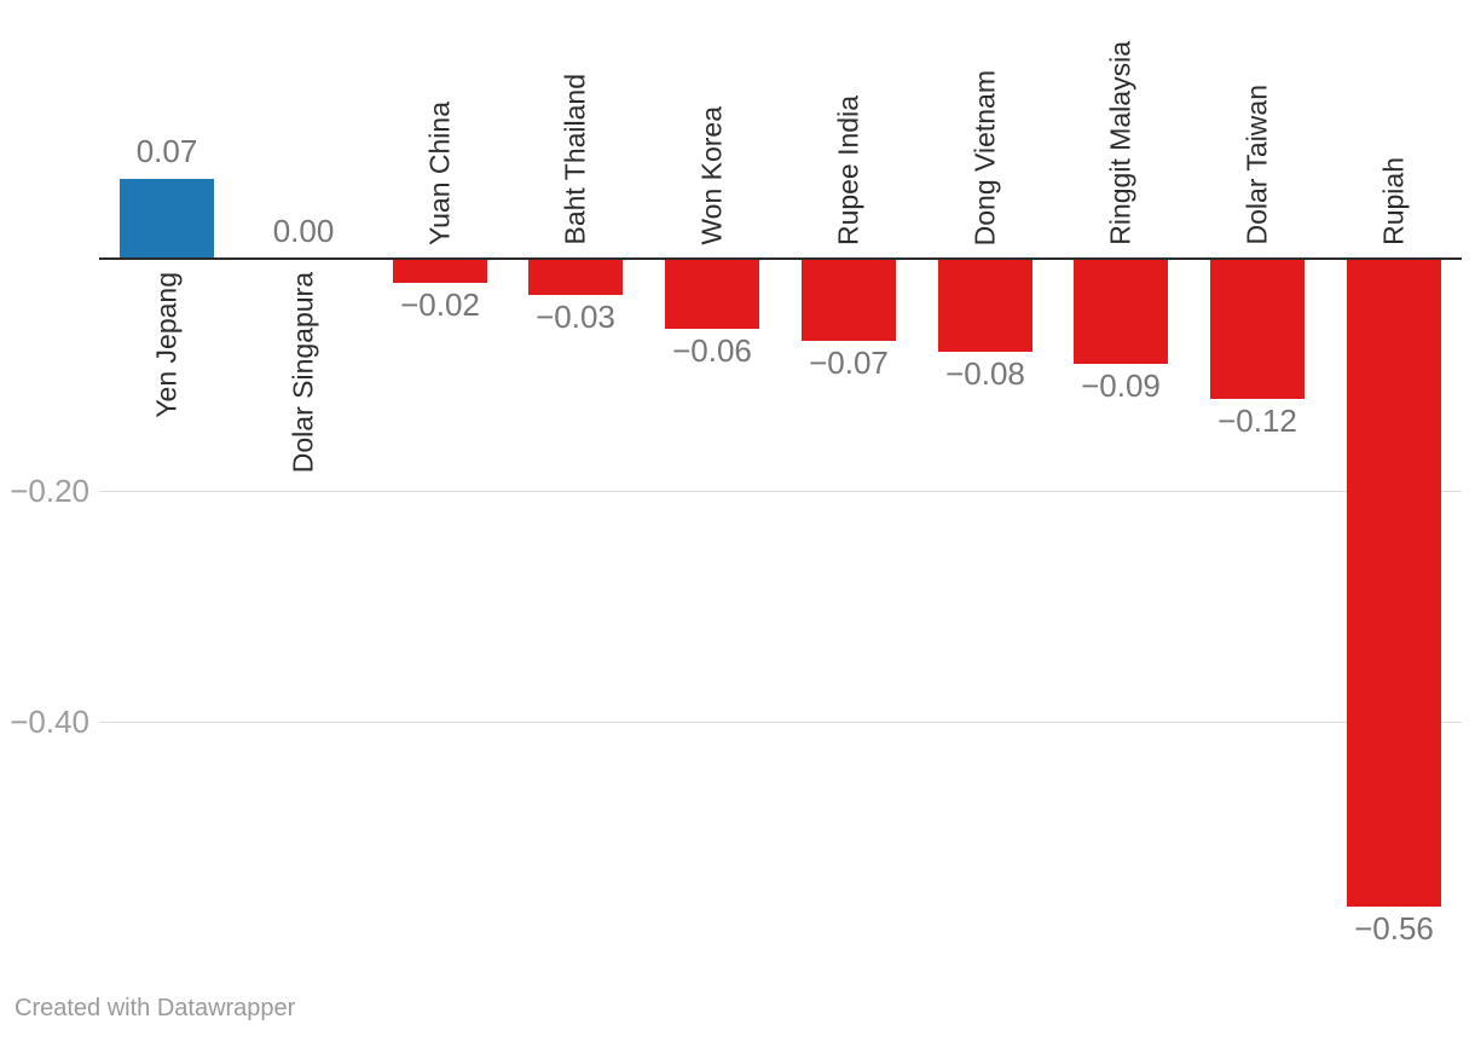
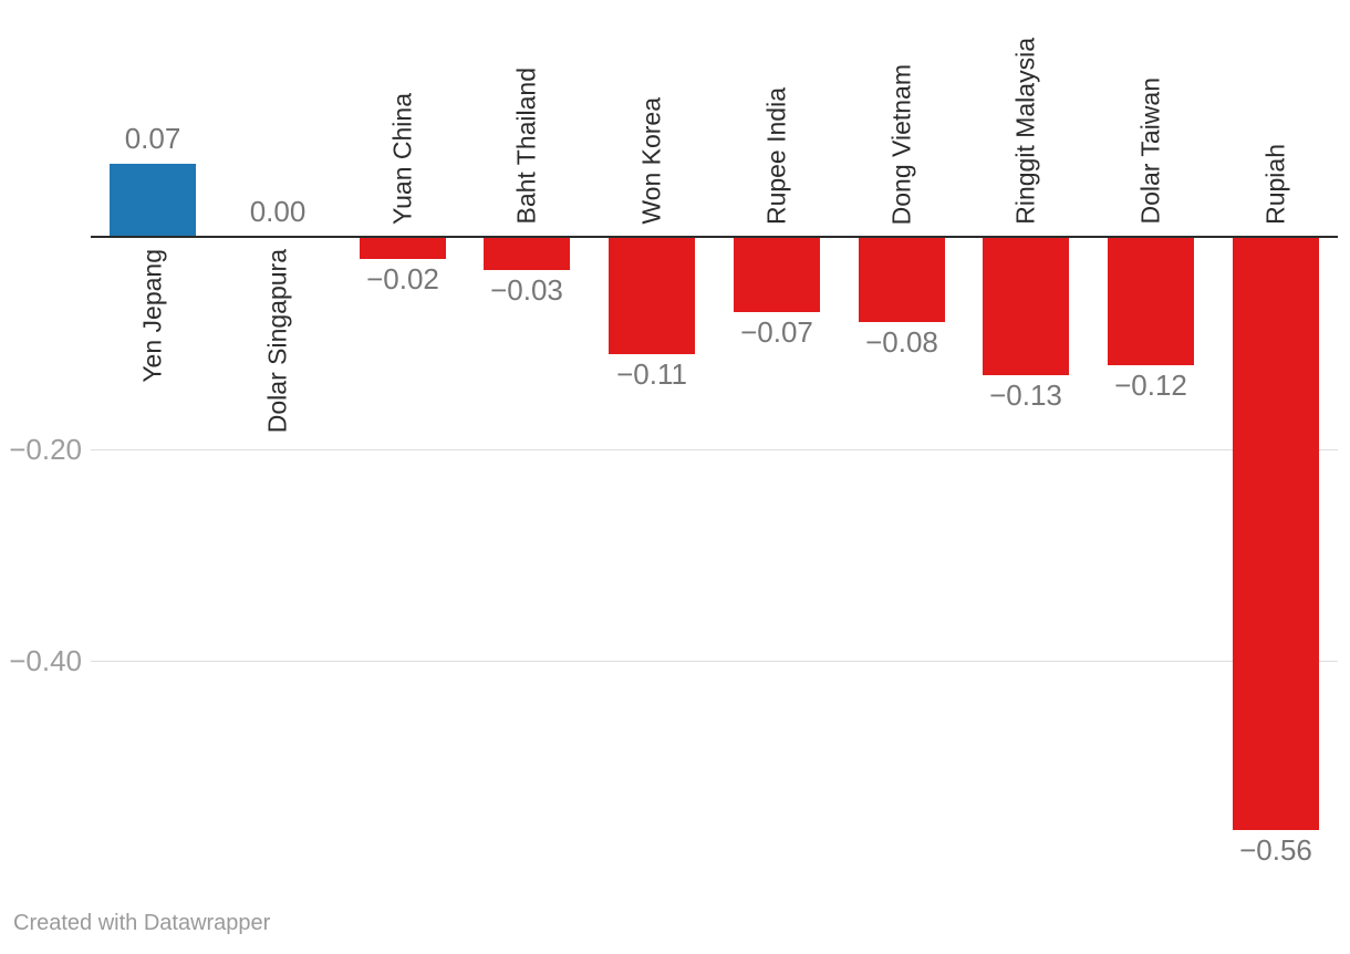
Won Korea: −0.06 -> −0.11
Ringgit Malaysia: −0.09 -> −0.13
